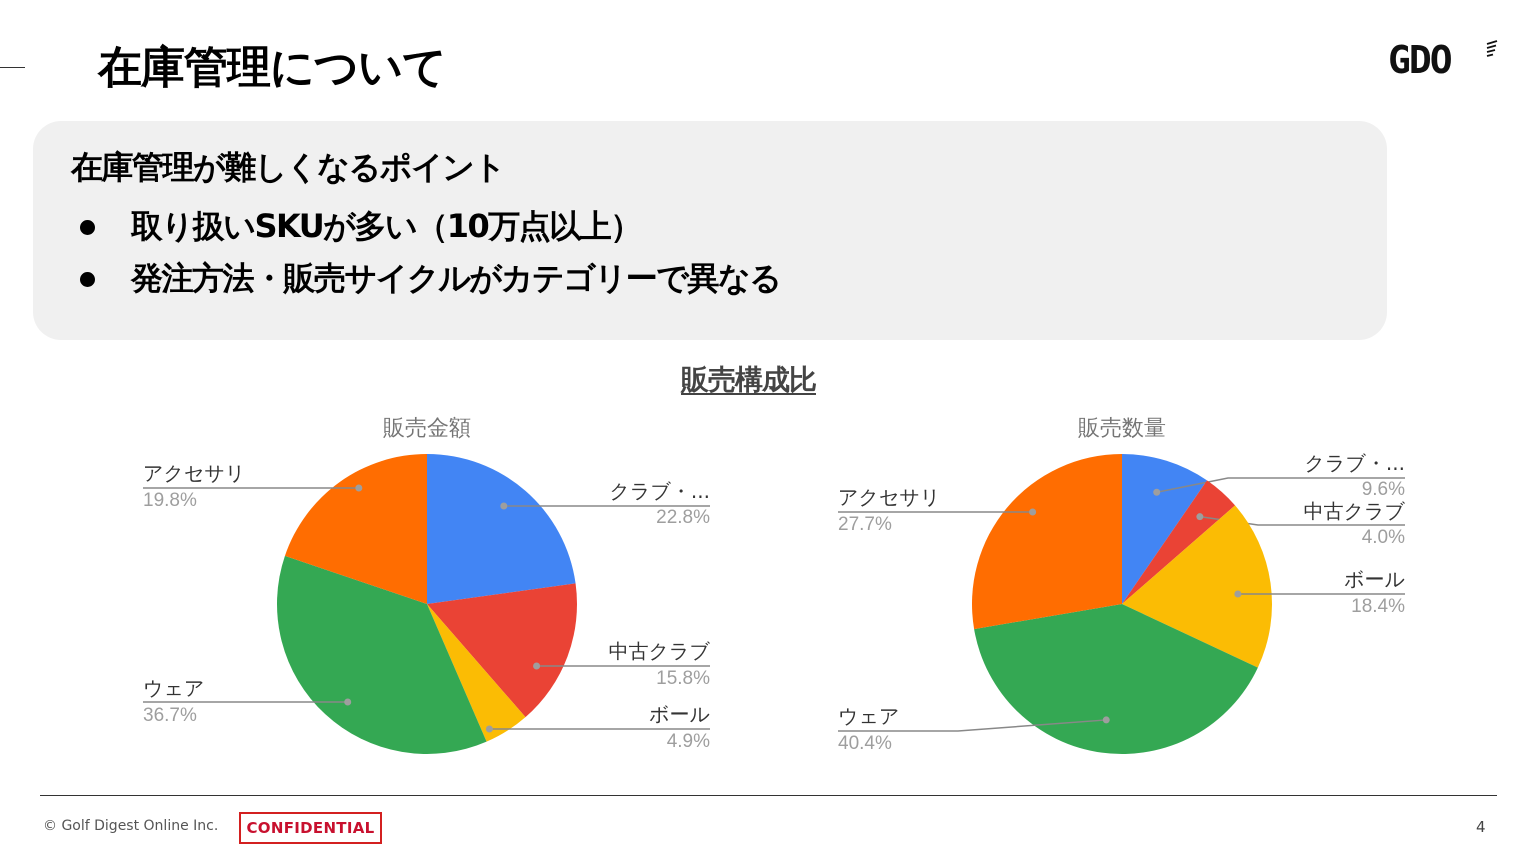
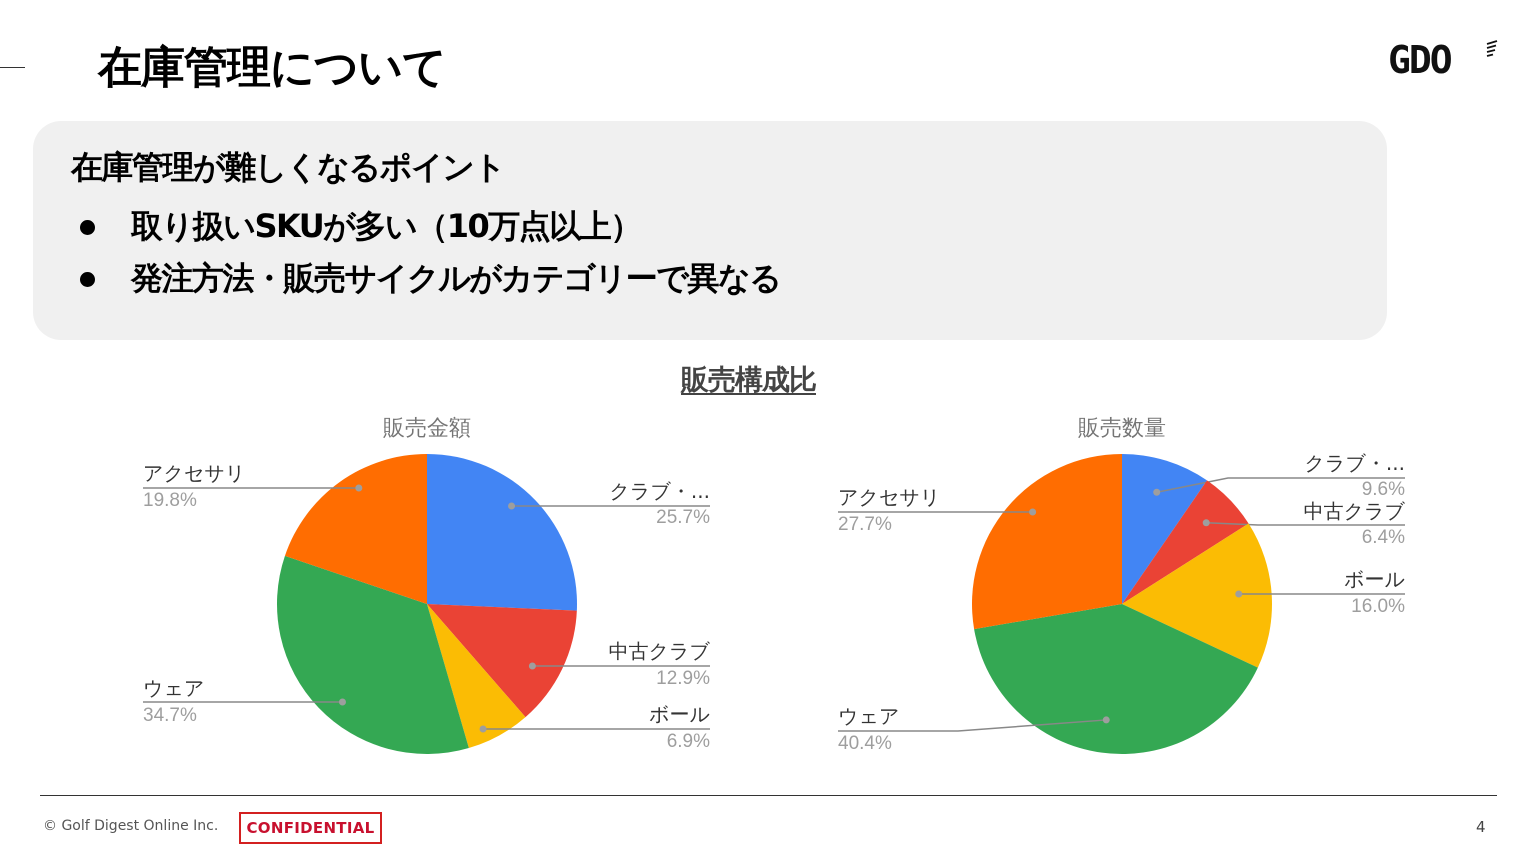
販売金額/クラブ・...: 22.8% -> 25.7%
販売金額/中古クラブ: 15.8% -> 12.9%
販売金額/ボール: 4.9% -> 6.9%
販売金額/ウェア: 36.7% -> 34.7%
販売数量/中古クラブ: 4.0% -> 6.4%
販売数量/ボール: 18.4% -> 16.0%
